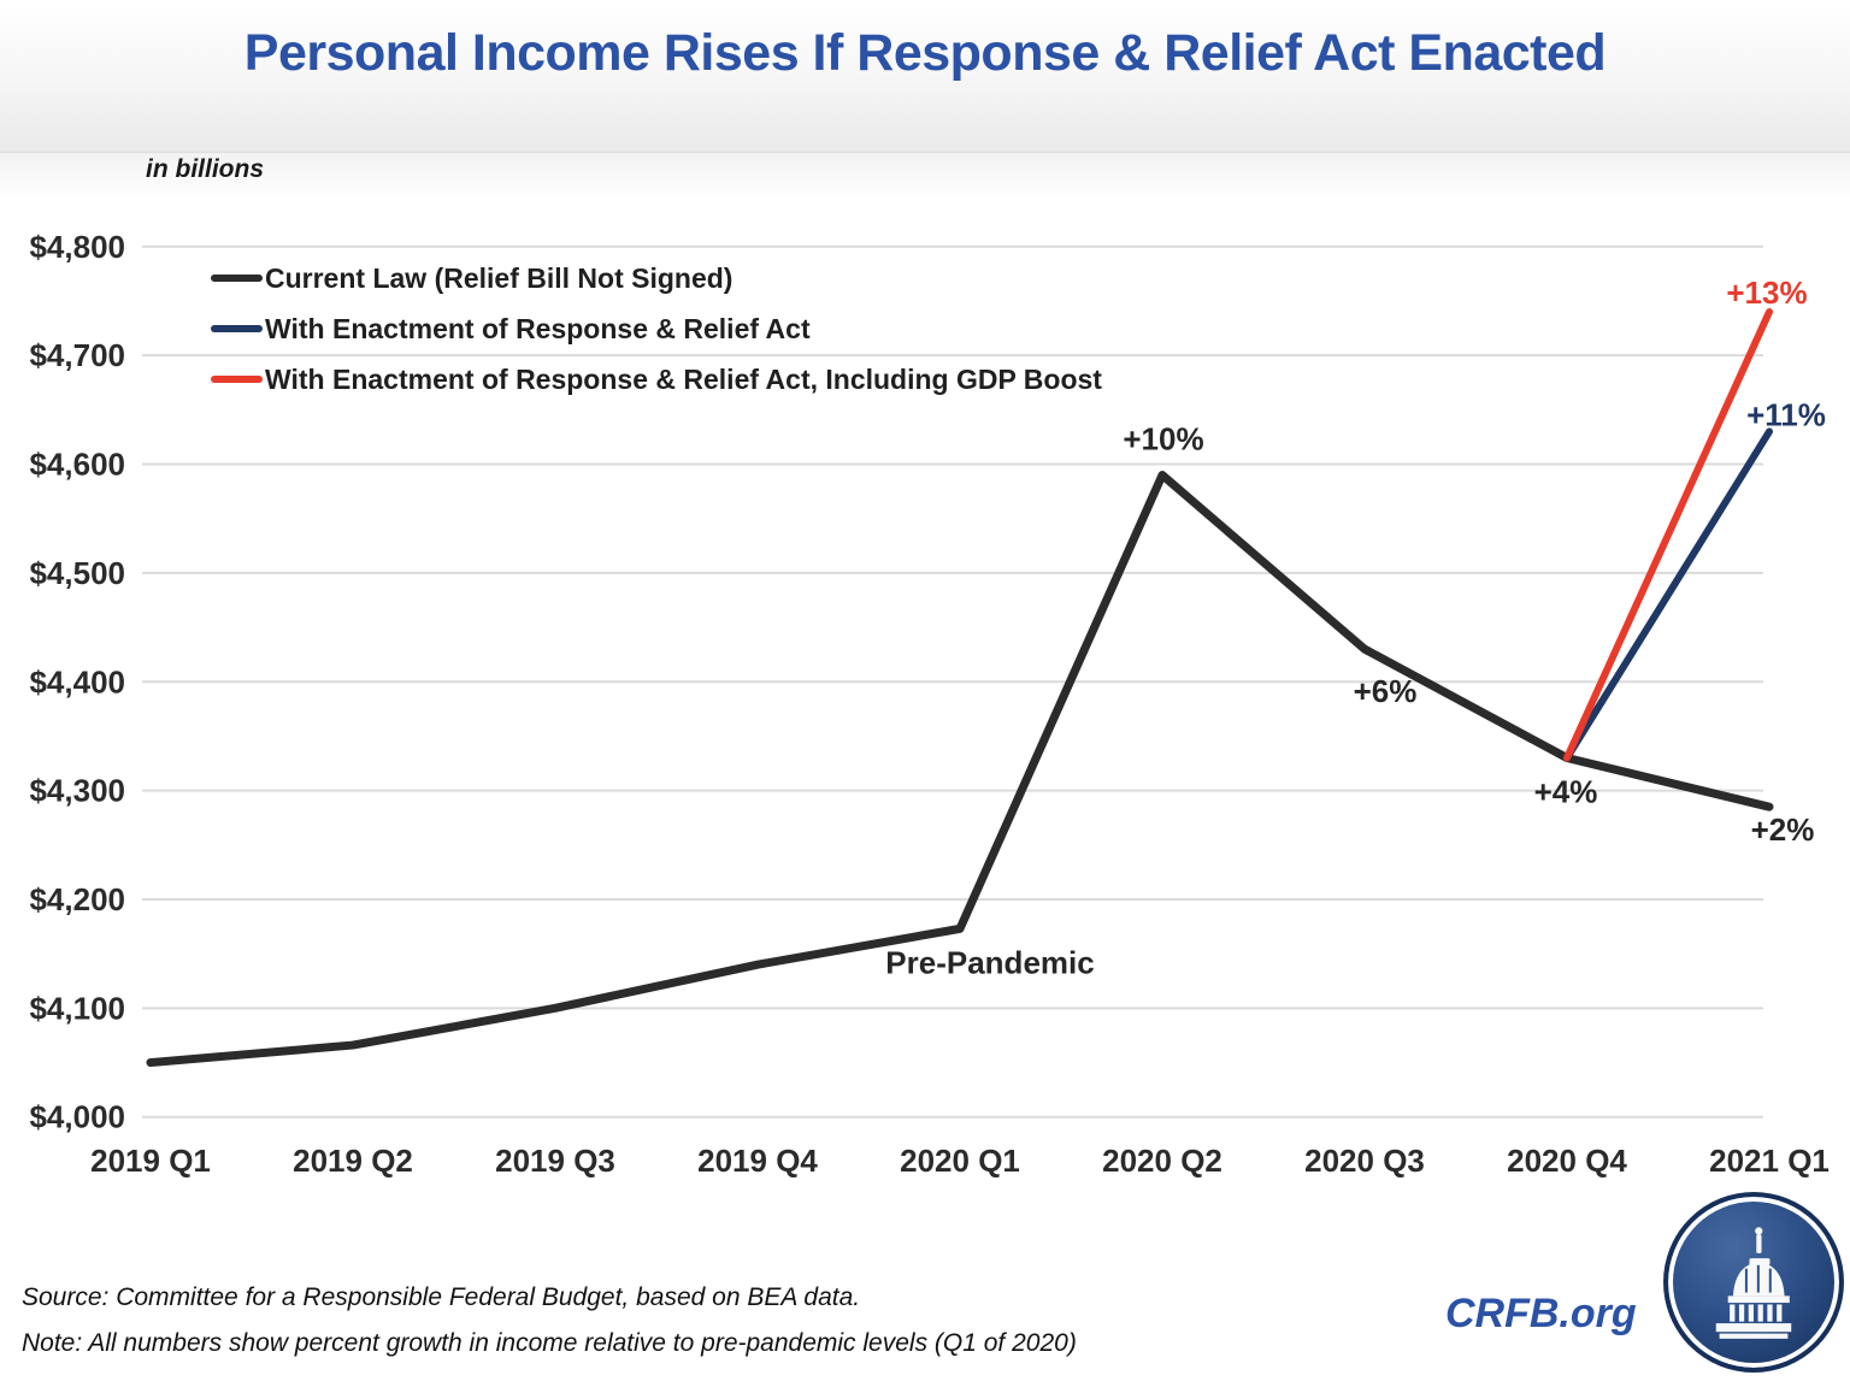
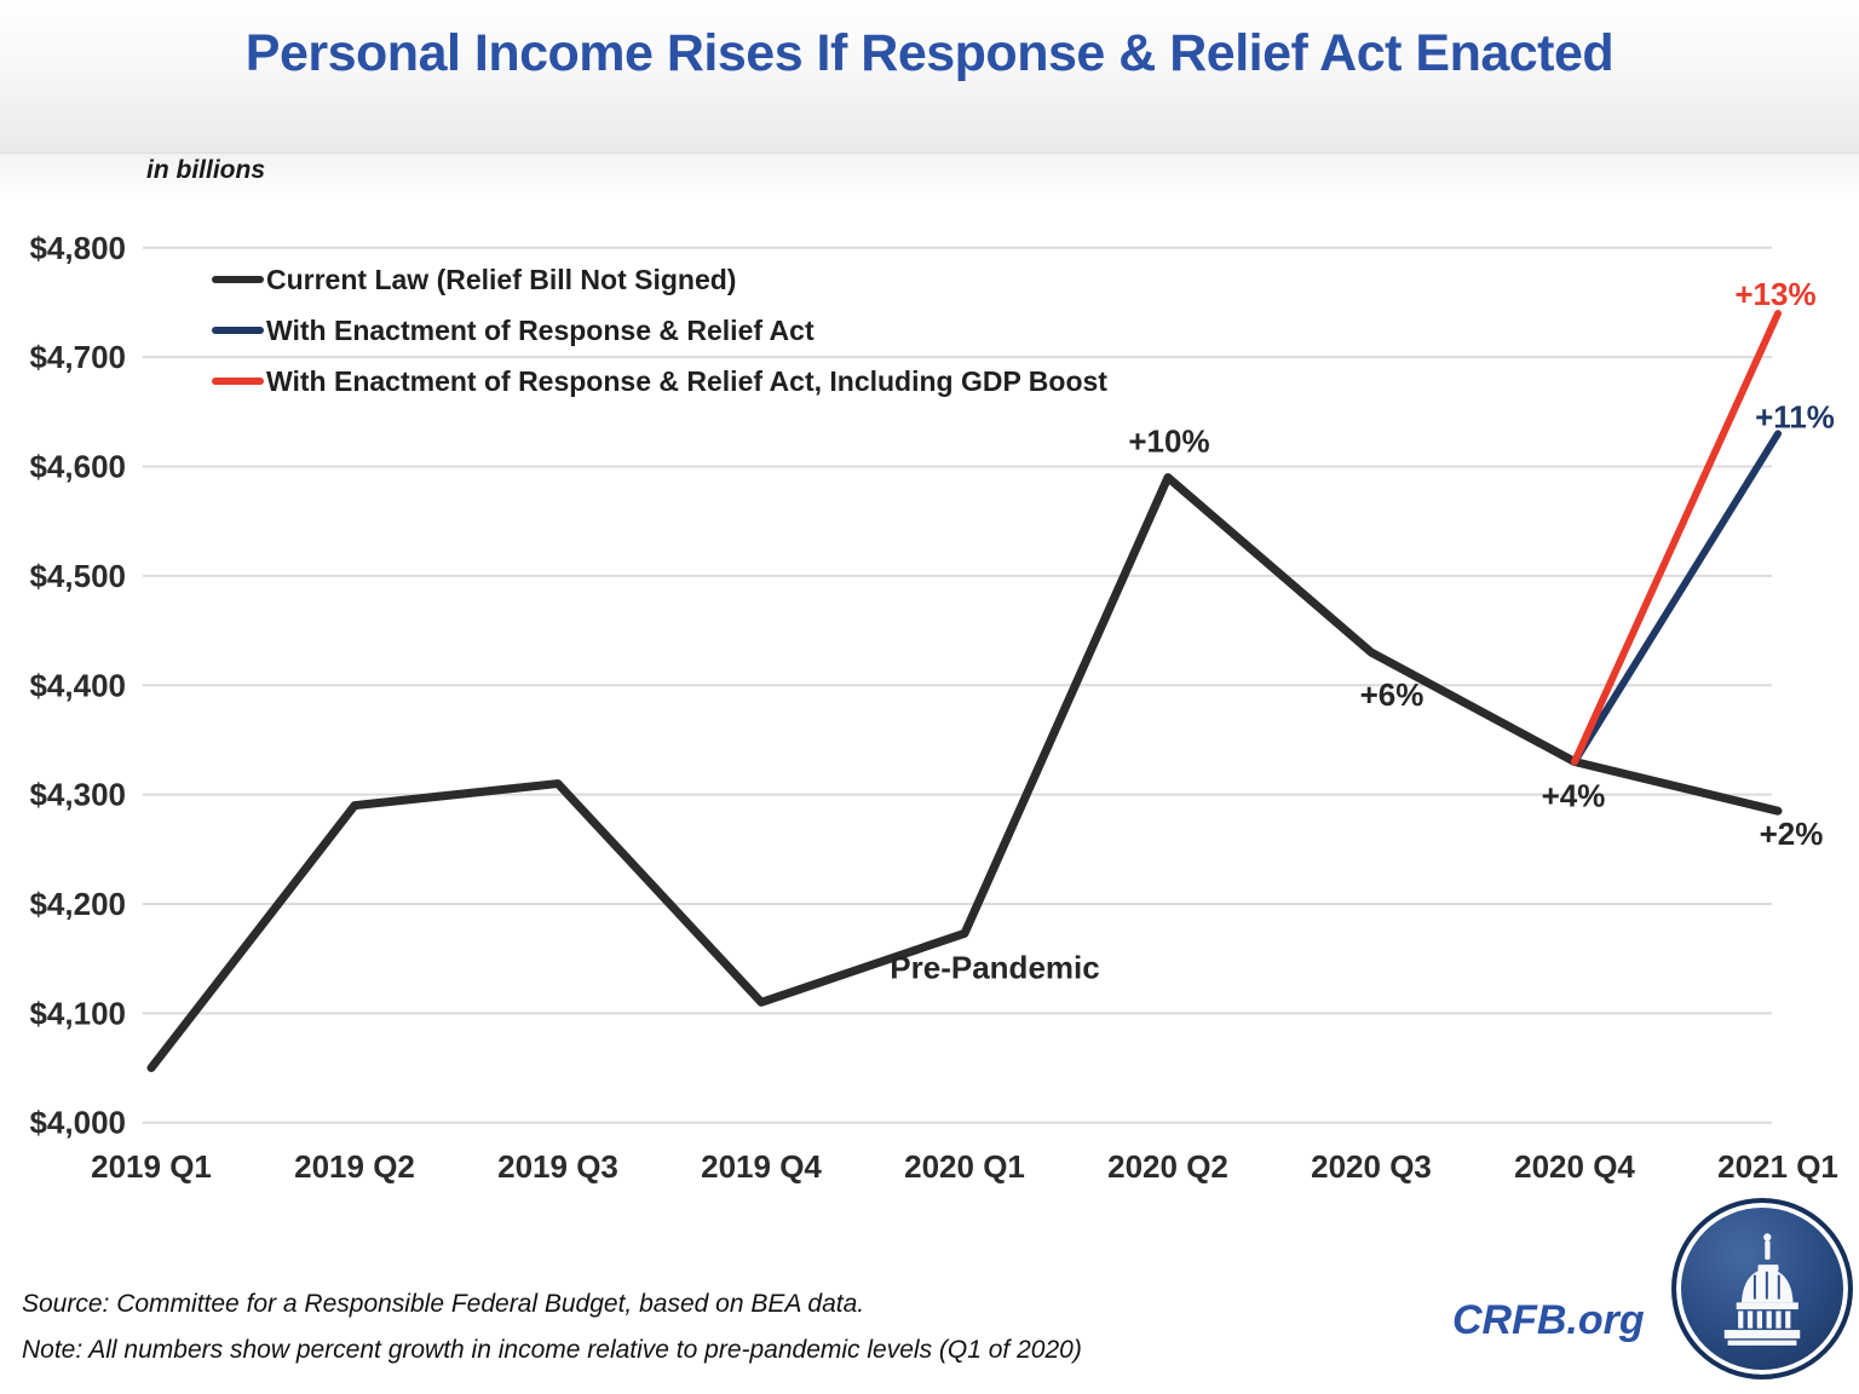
Current Law (Relief Bill Not Signed)/2019 Q2: $4070 -> $4290
Current Law (Relief Bill Not Signed)/2019 Q3: $4100 -> $4310
Current Law (Relief Bill Not Signed)/2019 Q4: $4140 -> $4110
